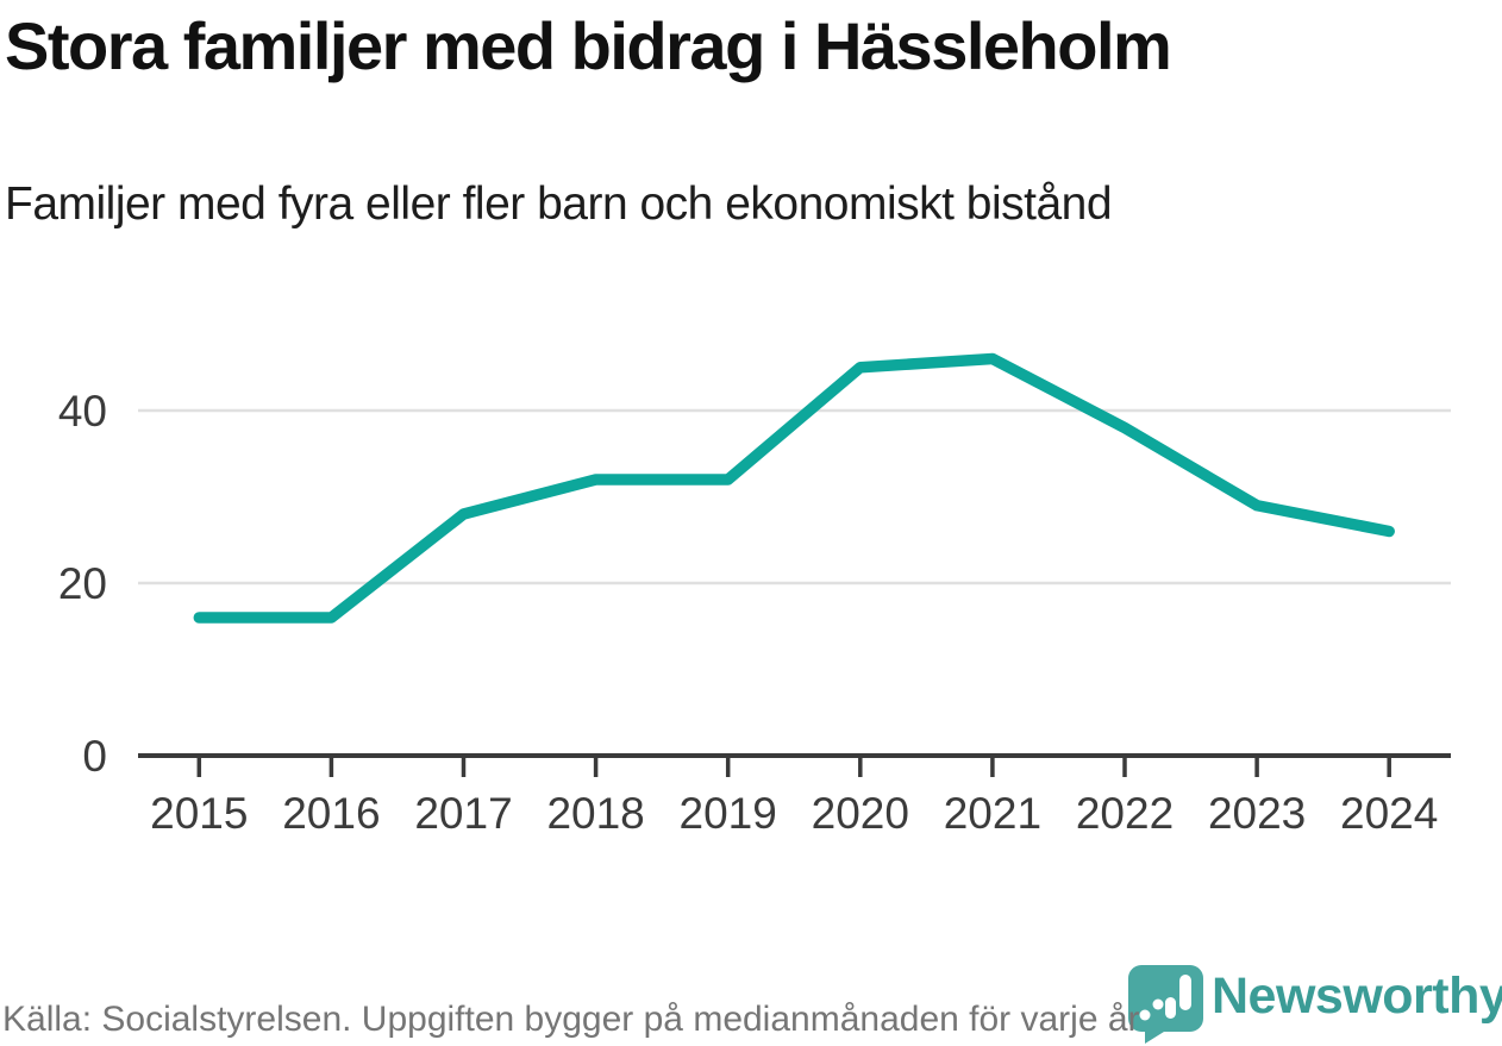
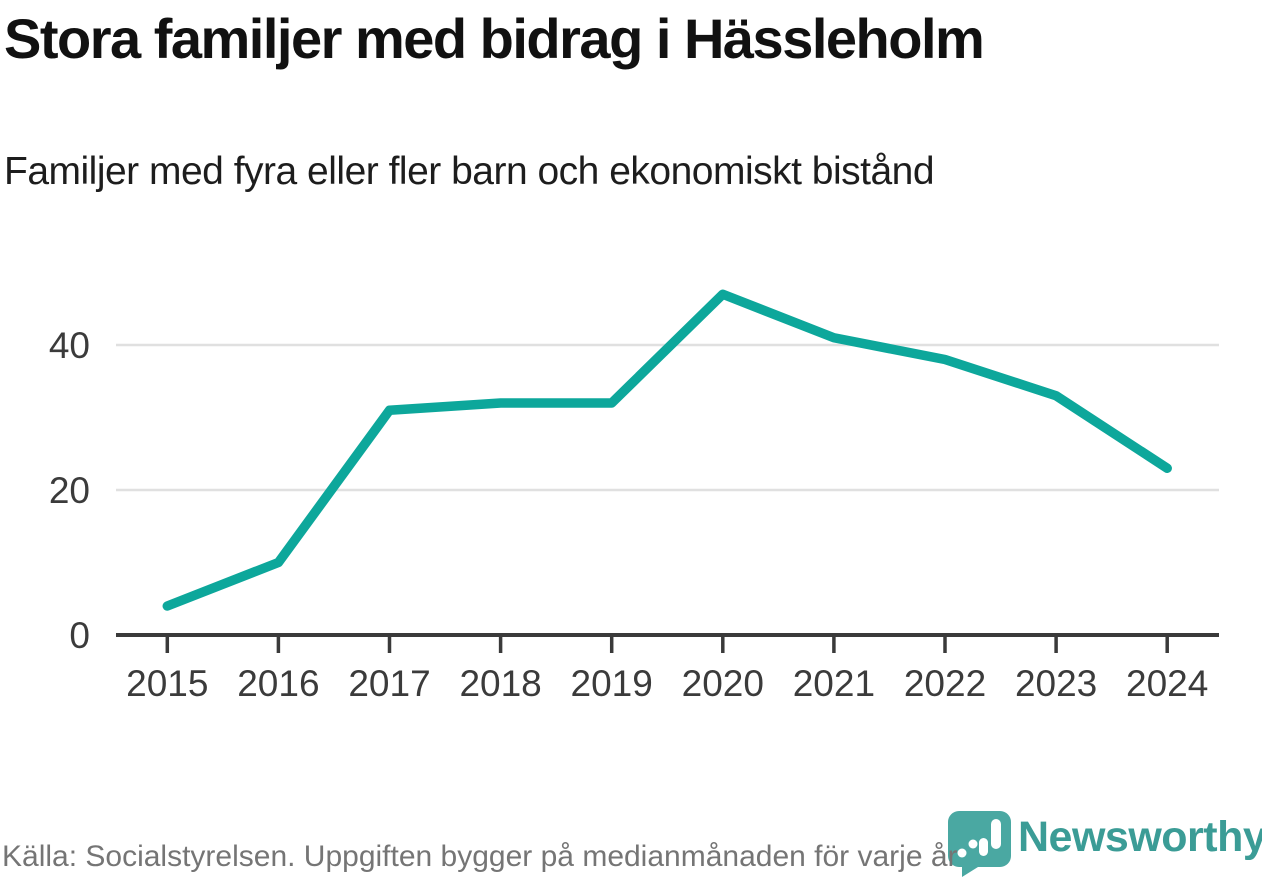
2015: 16 -> 4
2016: 16 -> 10
2017: 28 -> 31
2020: 45 -> 47
2021: 46 -> 41
2023: 29 -> 33
2024: 26 -> 23
